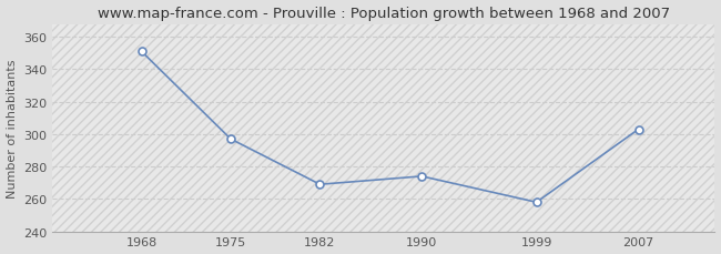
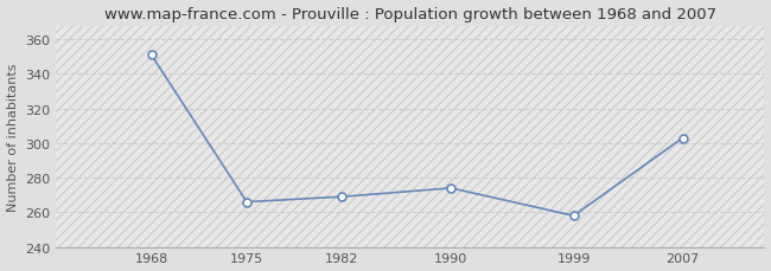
1975: 297 -> 266
